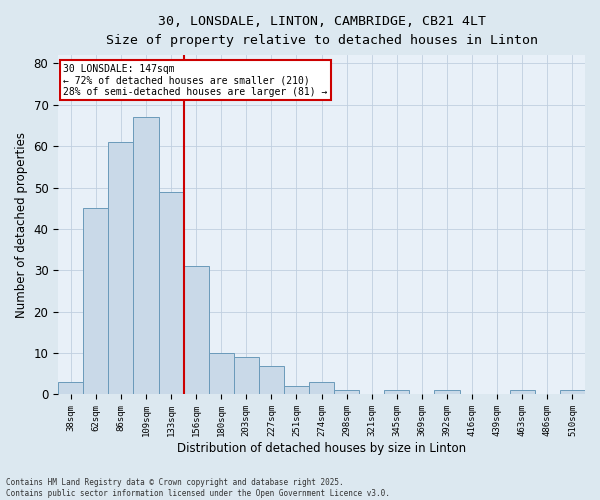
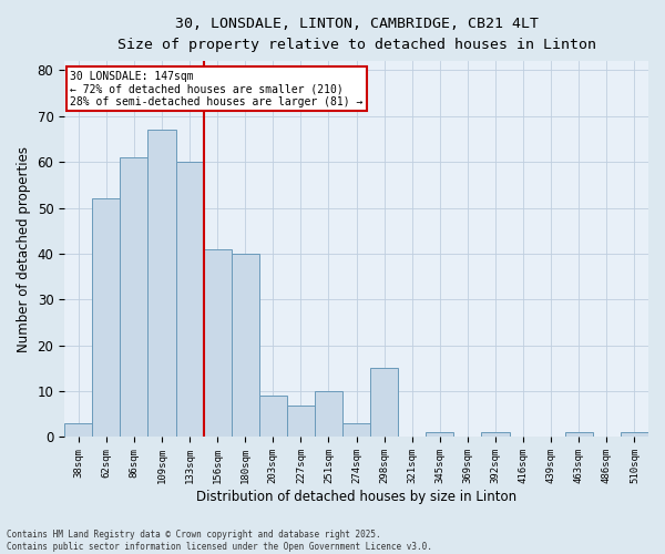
62sqm: 45 -> 52
133sqm: 49 -> 60
156sqm: 31 -> 41
180sqm: 10 -> 40
251sqm: 2 -> 10
298sqm: 1 -> 15
